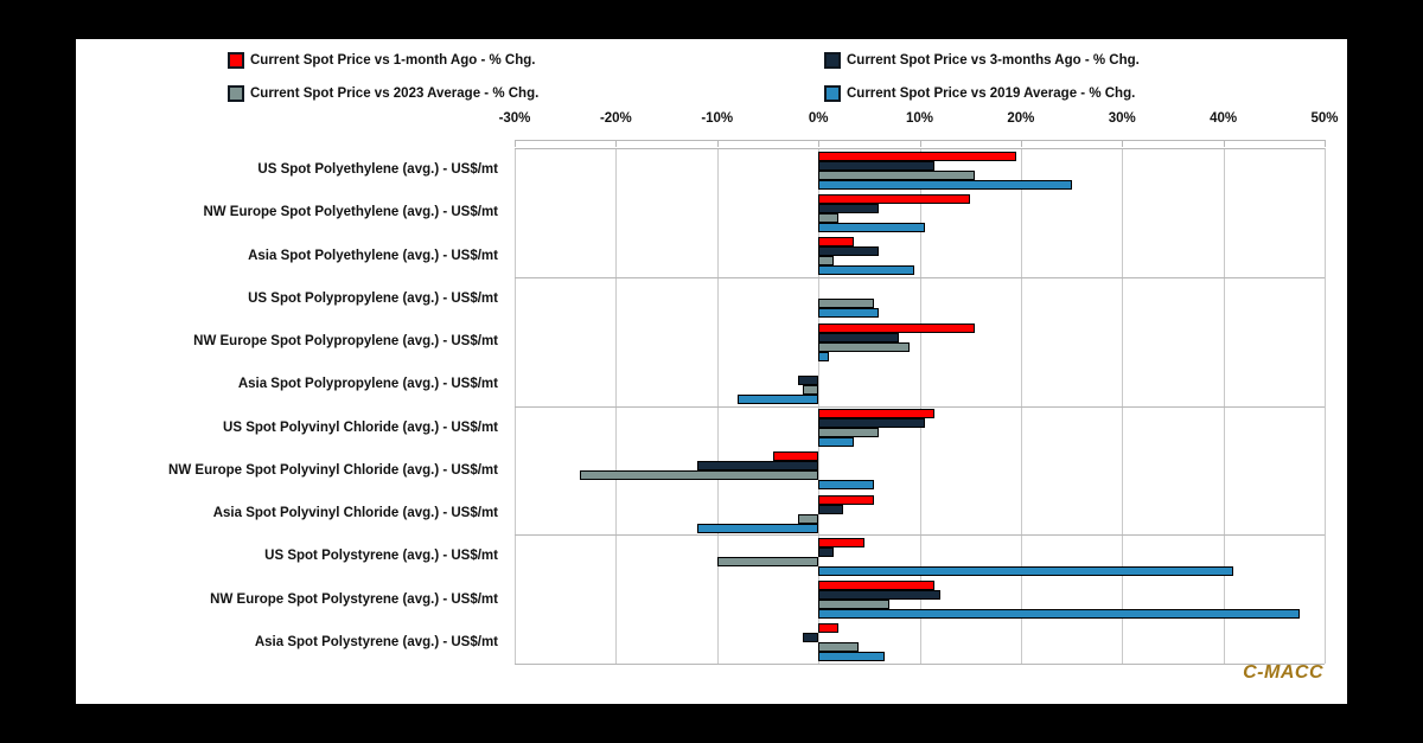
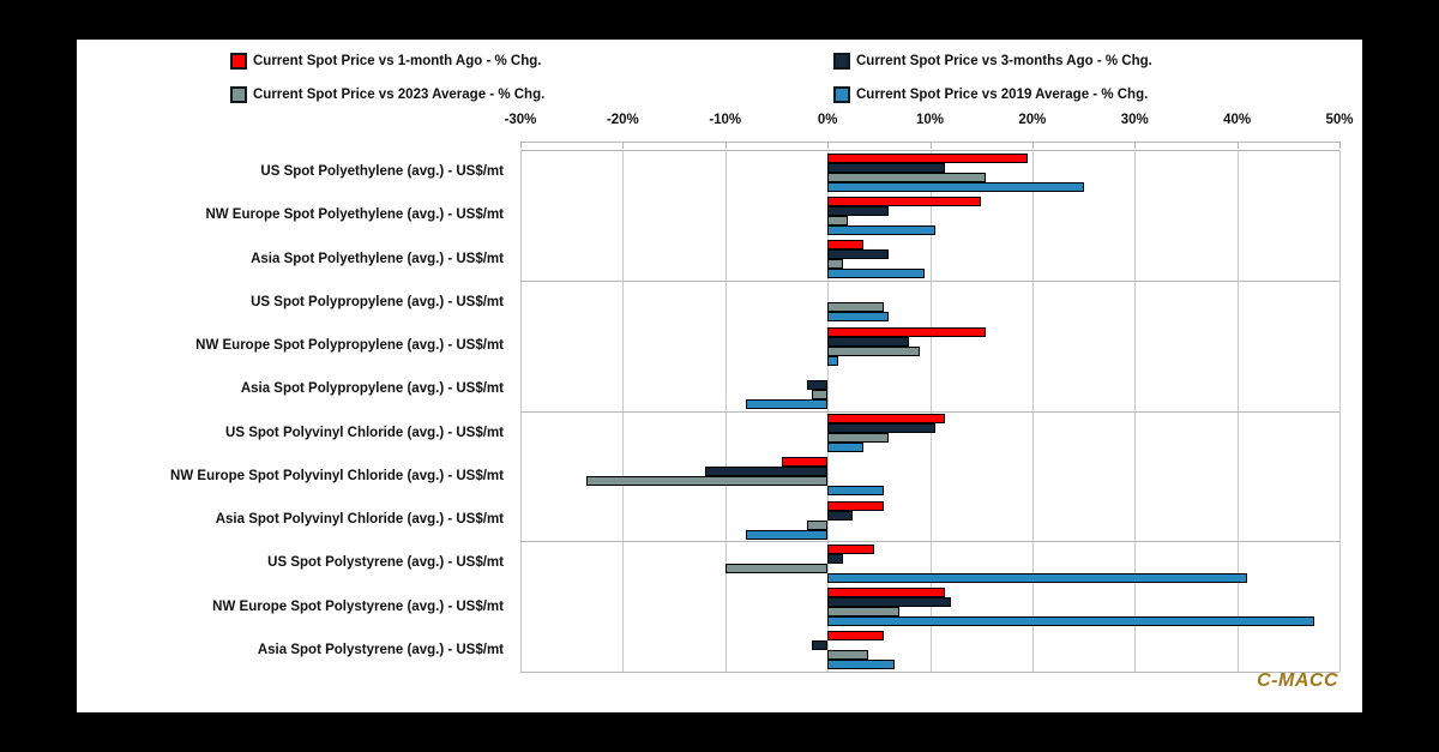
Current Spot Price vs 2019 Average - % Chg./Asia Spot Polyvinyl Chloride (avg.) - US$/mt: -12% -> -8%
Current Spot Price vs 1-month Ago - % Chg./Asia Spot Polystyrene (avg.) - US$/mt: 2% -> 6%
